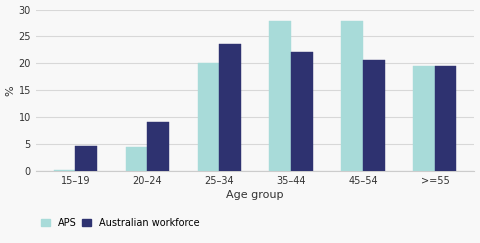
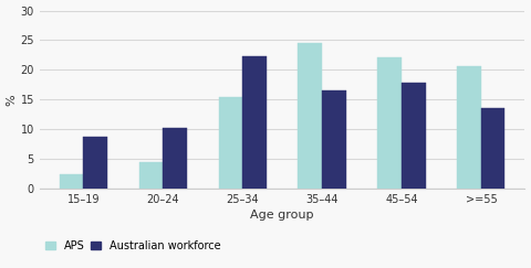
APS/15–19: 0.3 -> 2.4
Australian workforce/15–19: 4.6 -> 8.8
Australian workforce/20–24: 9.2 -> 10.2
APS/25–34: 20.1 -> 15.4
Australian workforce/25–34: 23.7 -> 22.4
APS/35–44: 27.9 -> 24.6
Australian workforce/35–44: 22.2 -> 16.6
APS/45–54: 27.8 -> 22.2
Australian workforce/45–54: 20.7 -> 17.8
APS/>=55: 19.5 -> 20.6
Australian workforce/>=55: 19.6 -> 13.6
